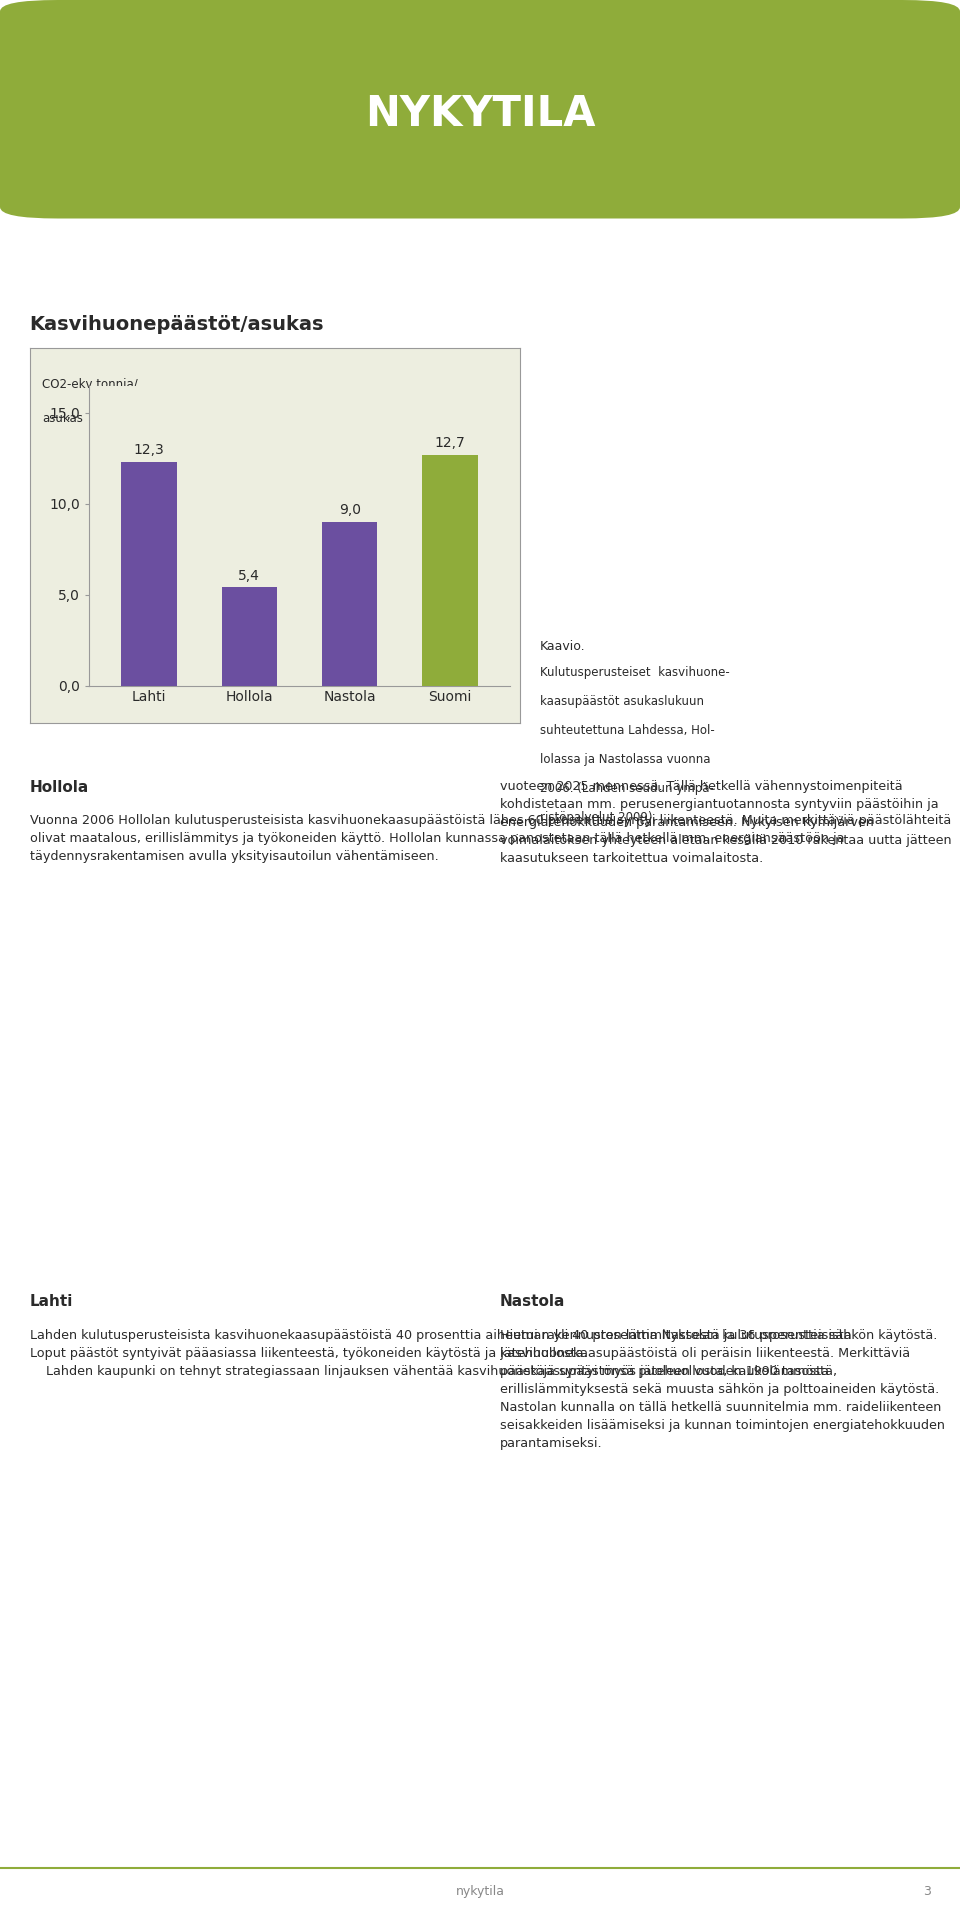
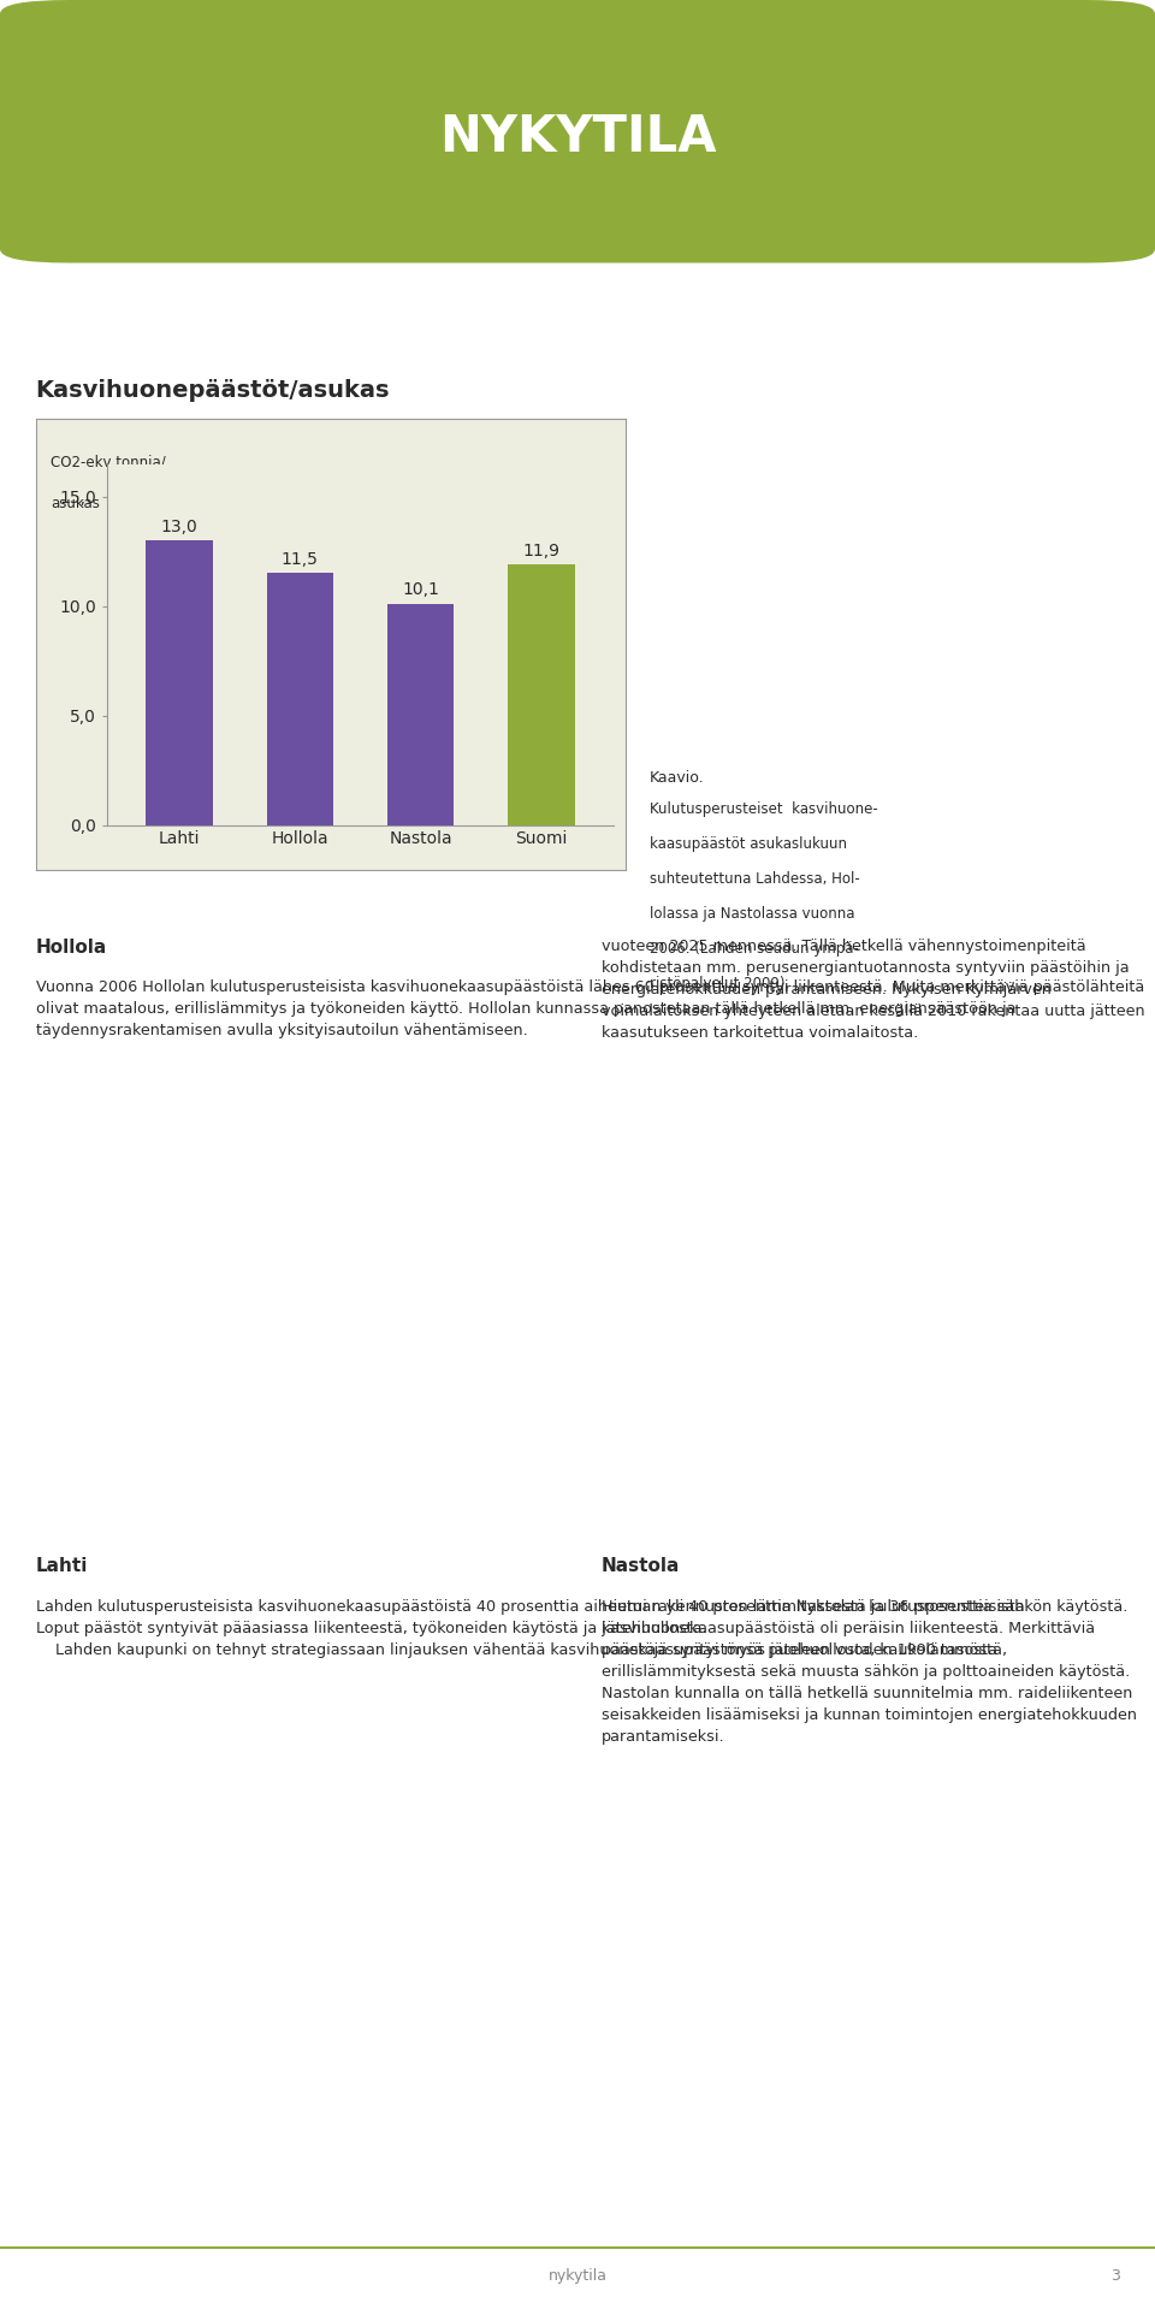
Lahti: 12,3 -> 13,0
Hollola: 5,4 -> 11,5
Nastola: 9,0 -> 10,1
Suomi: 12,7 -> 11,9
